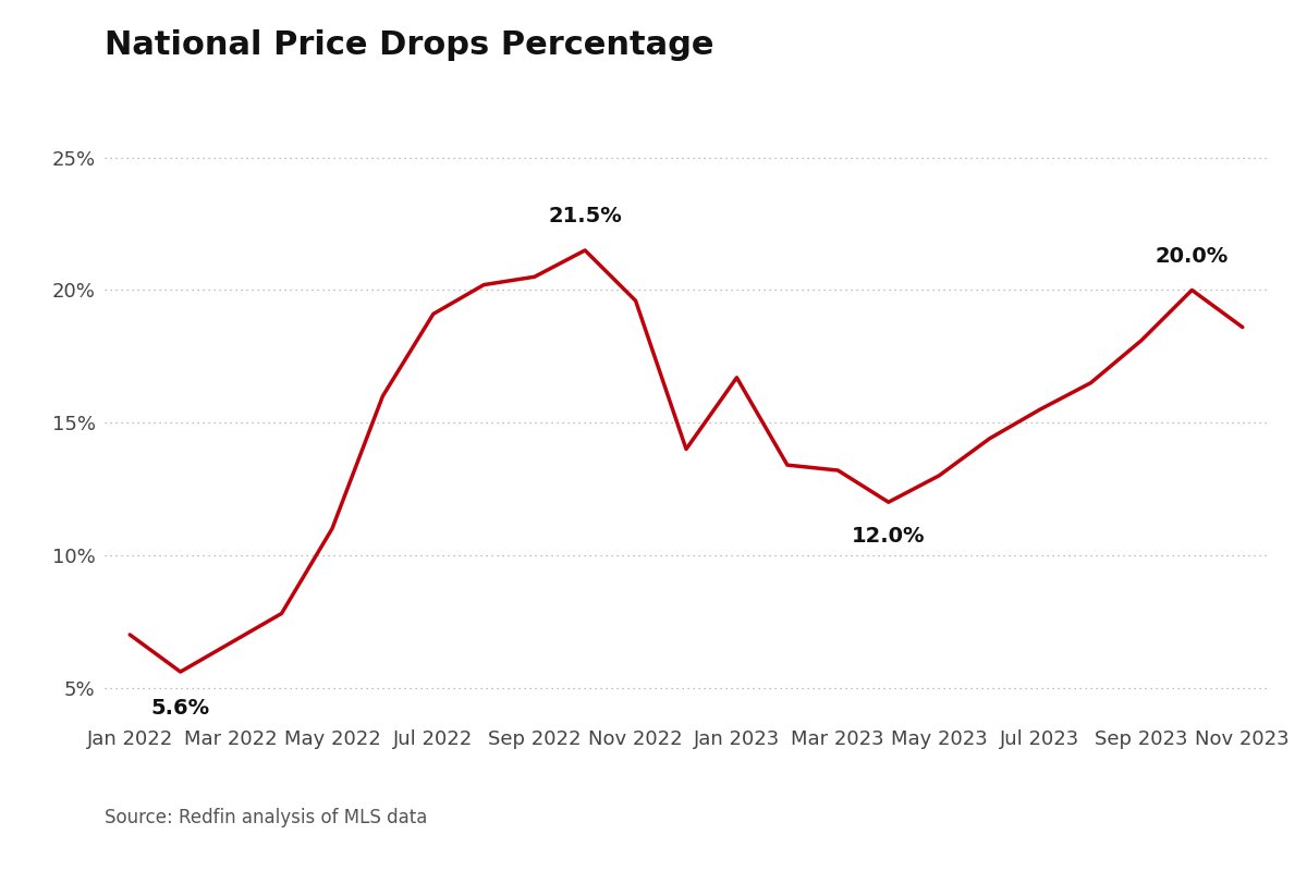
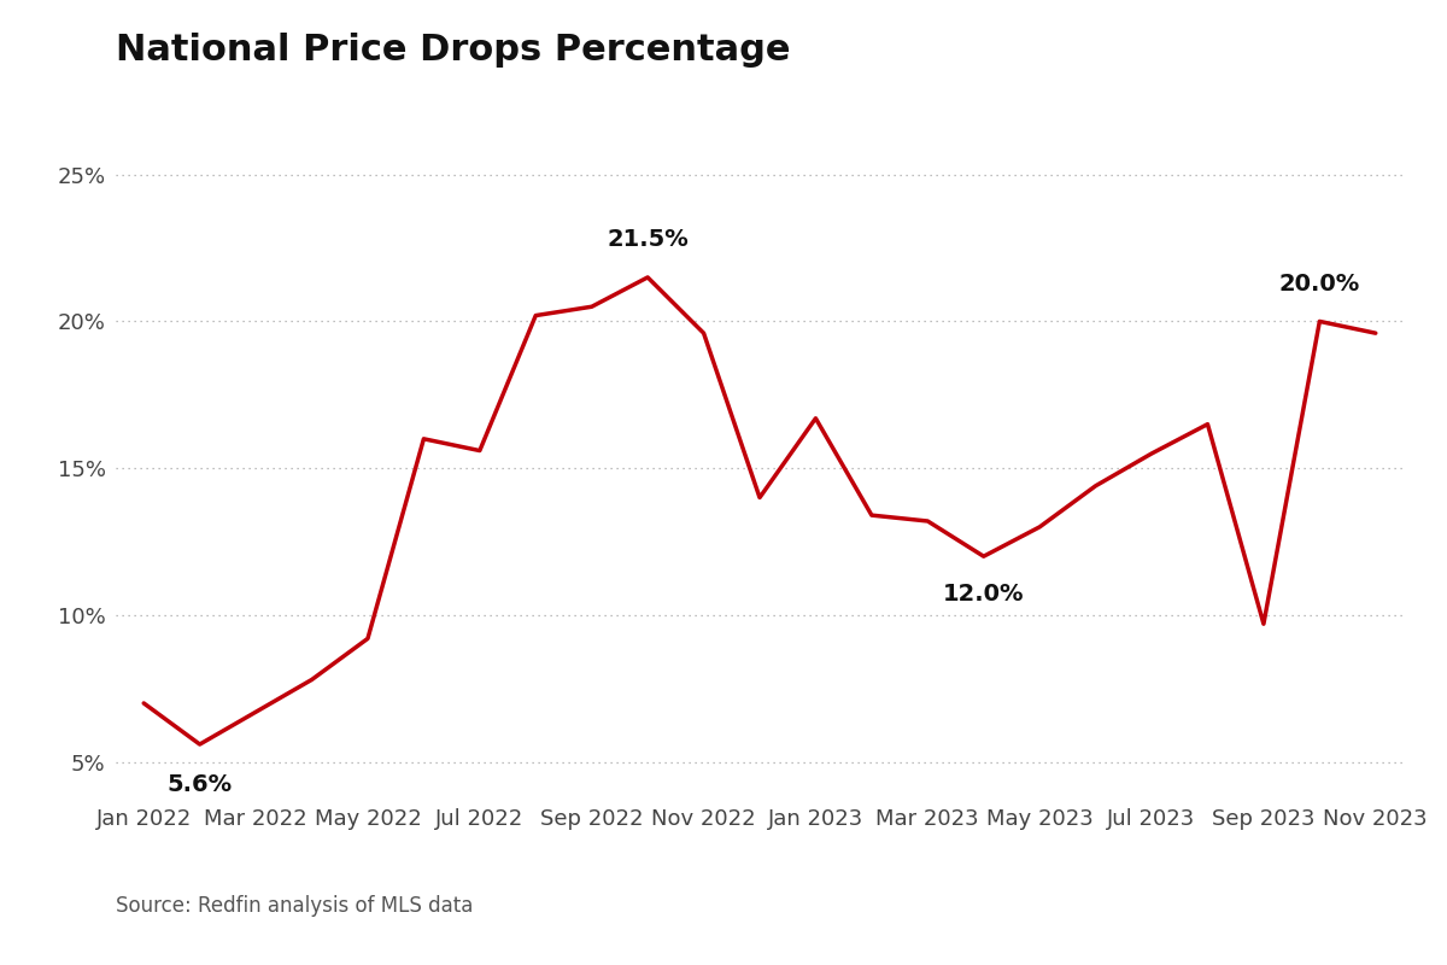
May 2022: 11.0% -> 9.2%
Jul 2022: 19.1% -> 15.6%
Sep 2023: 18.1% -> 9.7%
Nov 2023: 18.6% -> 19.6%
